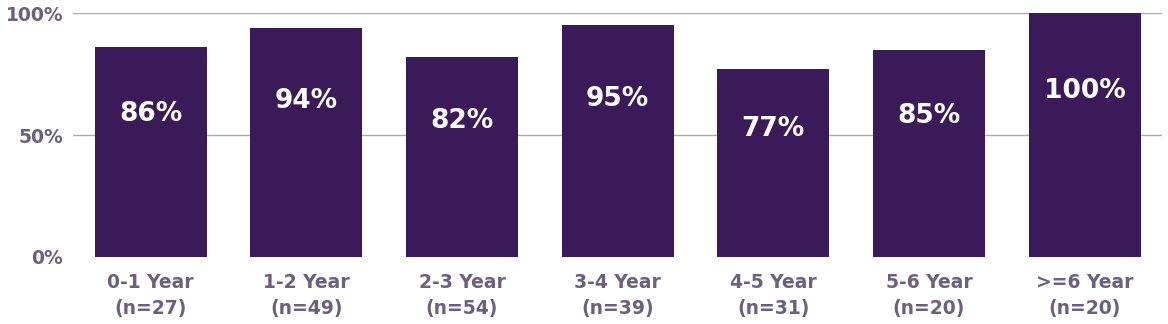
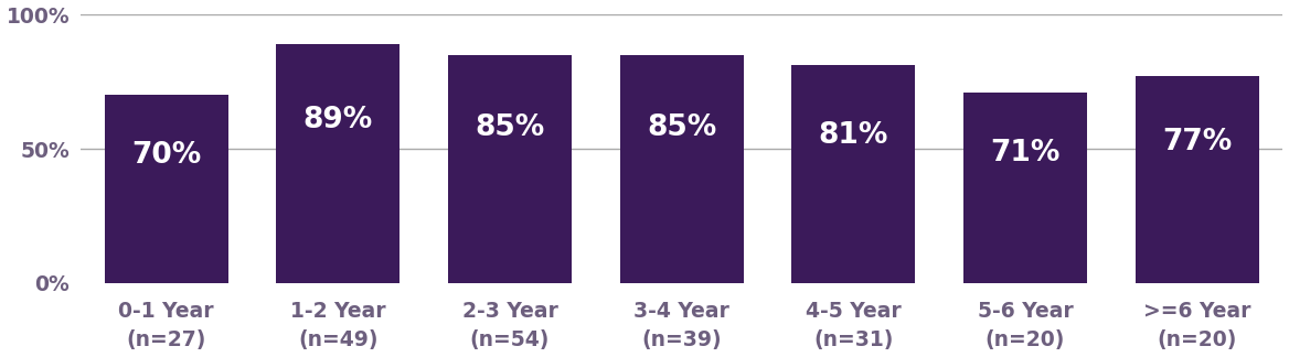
0-1 Year (n=27): 86% -> 70%
1-2 Year (n=49): 94% -> 89%
2-3 Year (n=54): 82% -> 85%
3-4 Year (n=39): 95% -> 85%
4-5 Year (n=31): 77% -> 81%
5-6 Year (n=20): 85% -> 71%
>=6 Year (n=20): 100% -> 77%
